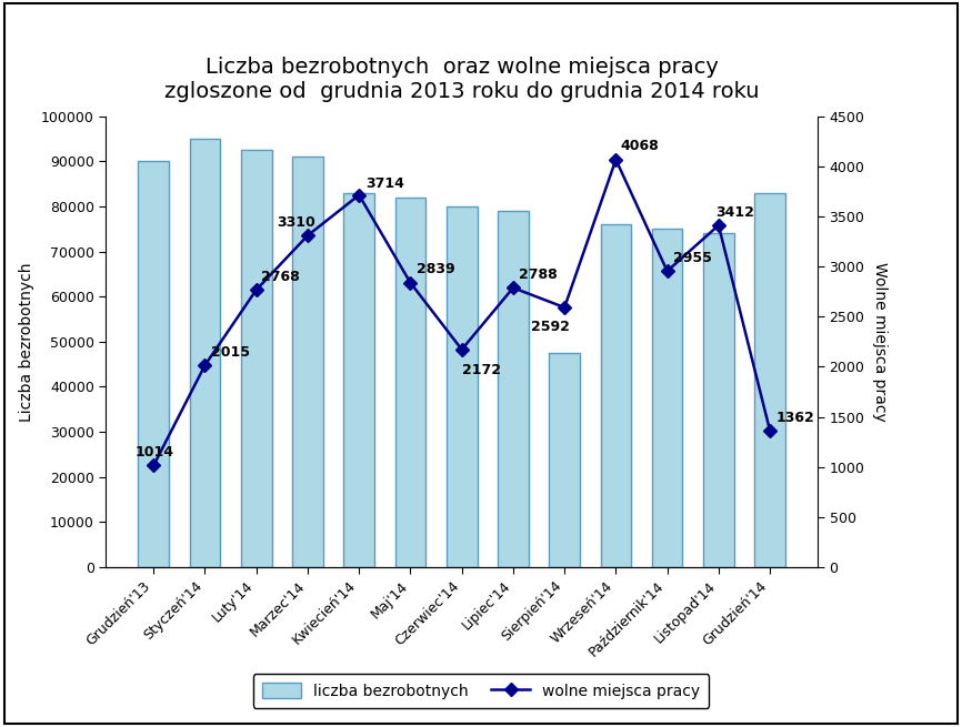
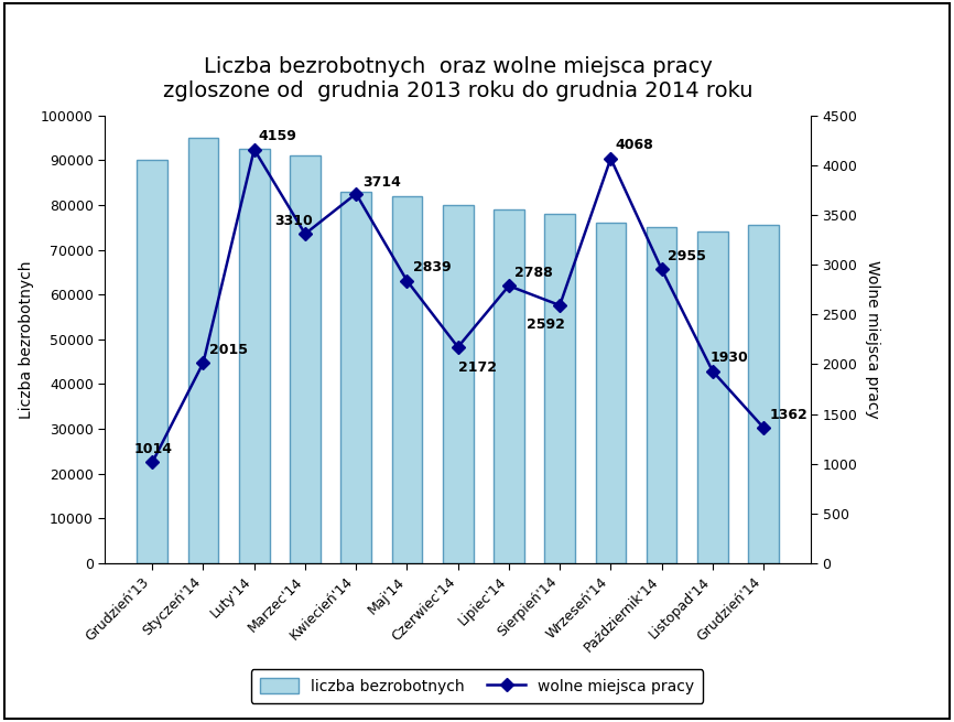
wolne miejsca pracy/Luty'14: 2768 -> 4159
liczba bezrobotnych/Sierpień'14: 47500 -> 78000
wolne miejsca pracy/Listopad'14: 3412 -> 1930
liczba bezrobotnych/Grudzień'14: 83000 -> 75500
